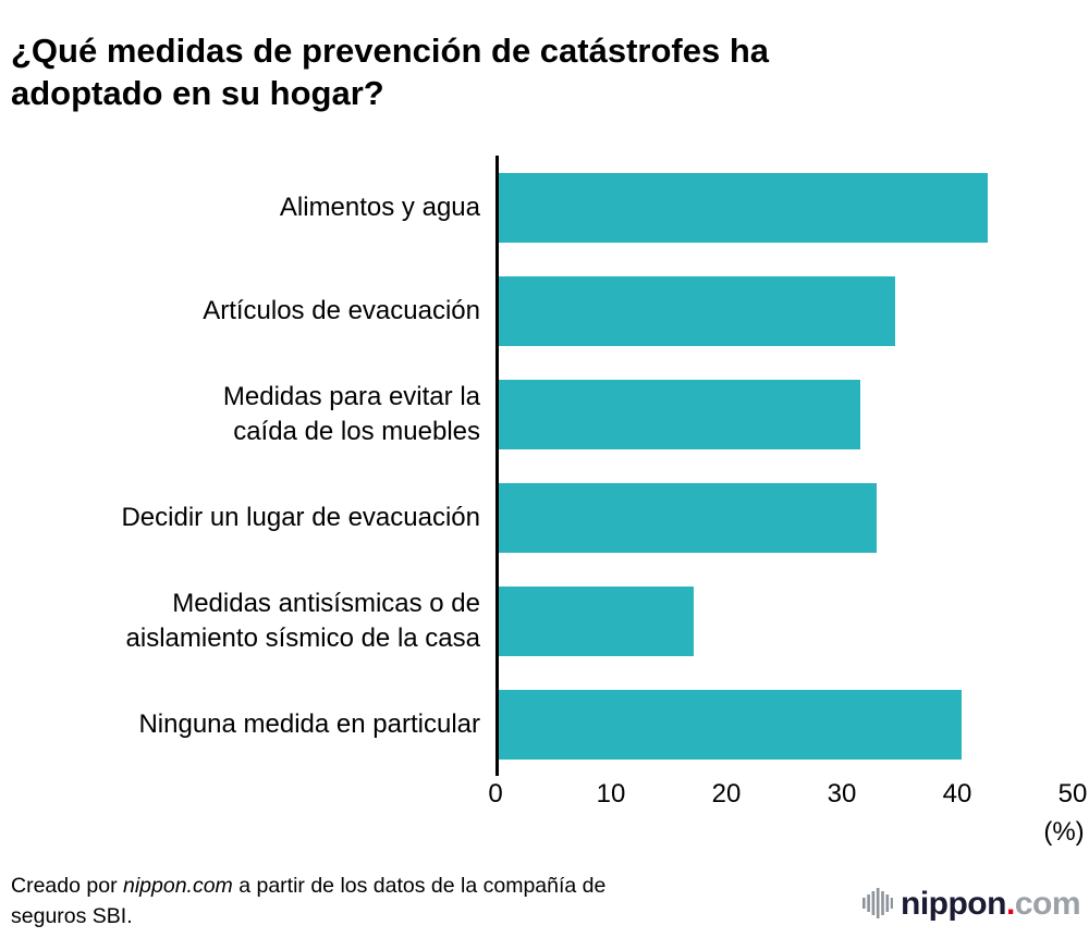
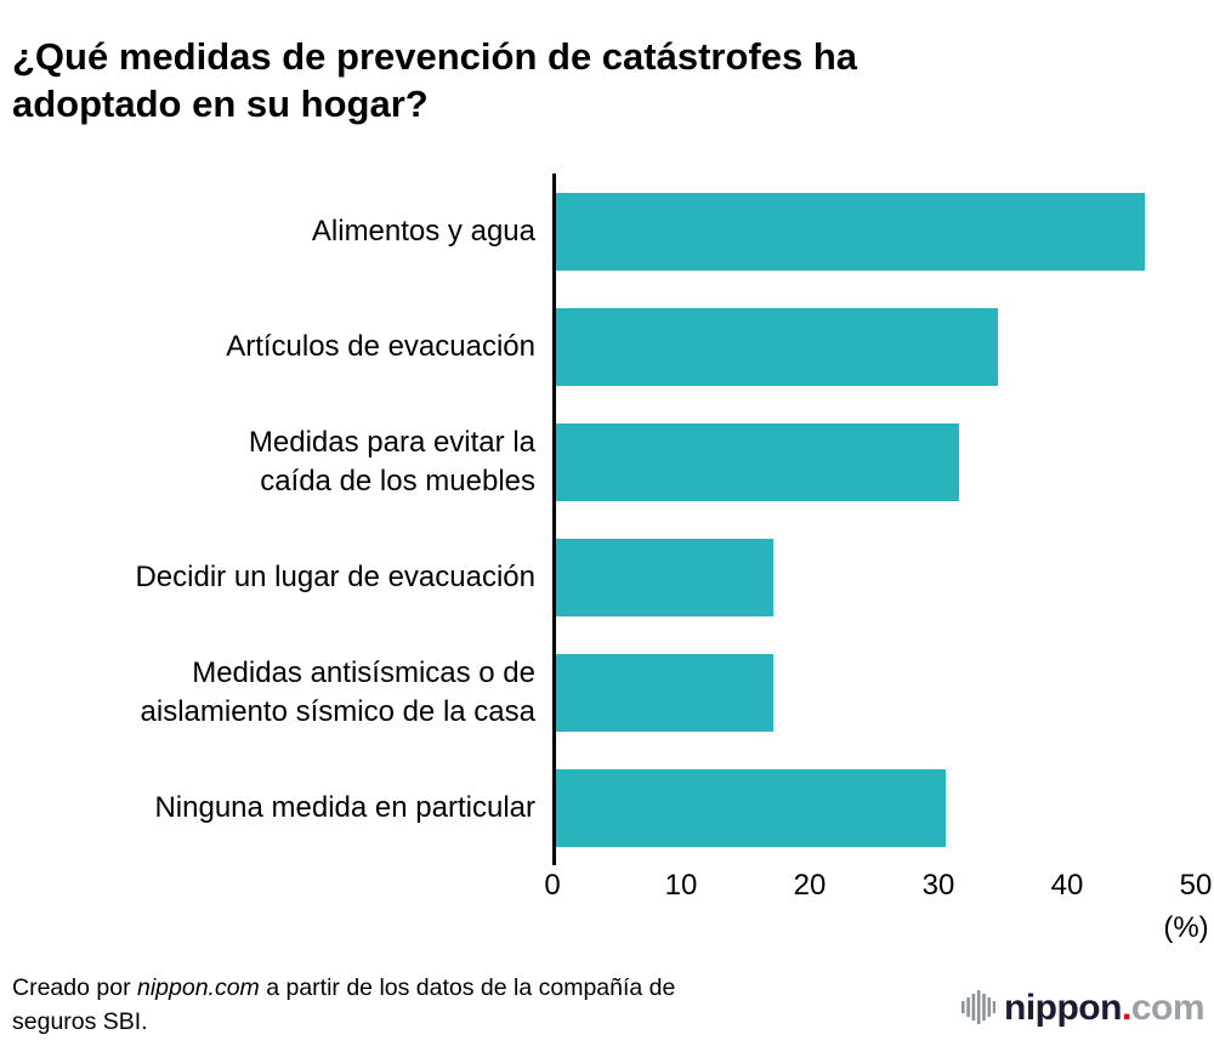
Alimentos y agua: 42.6 -> 46.0
Decidir un lugar de evacuación: 32.9 -> 17.0
Ninguna medida en particular: 40.3 -> 30.5
